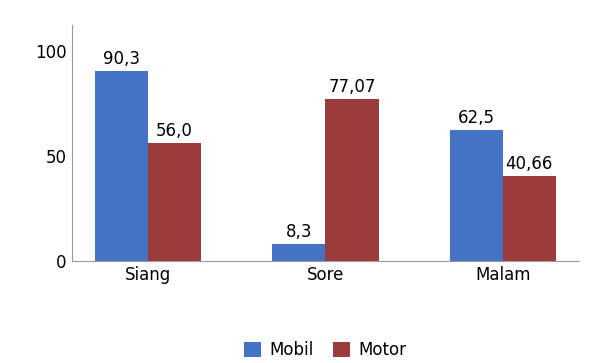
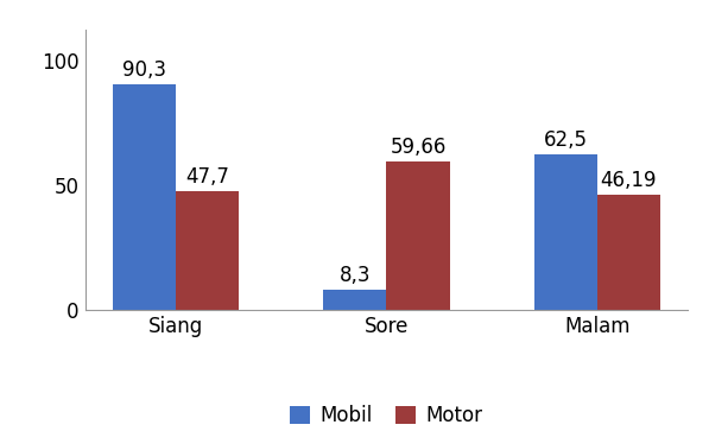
Motor/Siang: 56,0 -> 47,7
Motor/Sore: 77,07 -> 59,66
Motor/Malam: 40,66 -> 46,19
